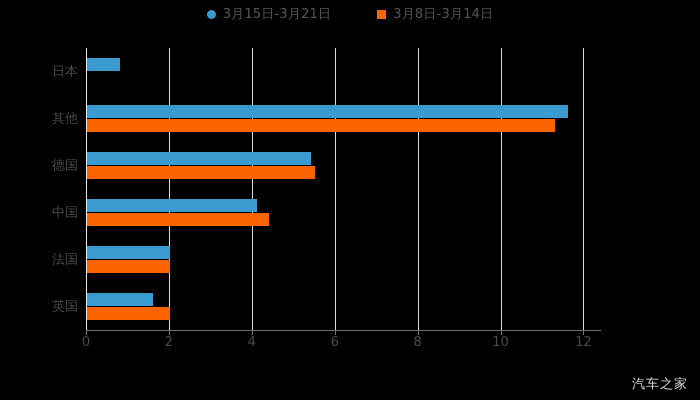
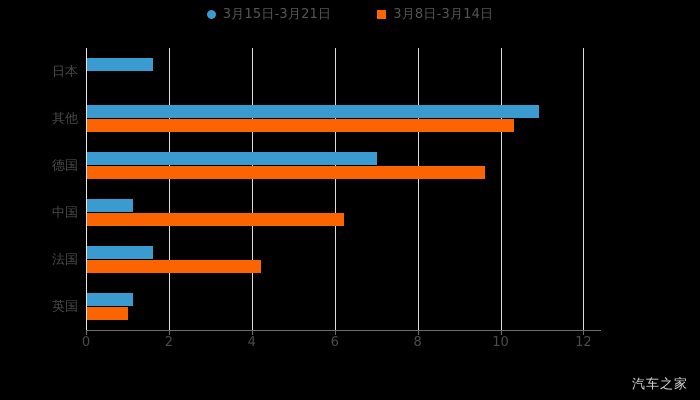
3月15日-3月21日/日本: 0.8 -> 1.6
3月15日-3月21日/其他: 11.6 -> 10.9
3月8日-3月14日/其他: 11.3 -> 10.3
3月15日-3月21日/德国: 5.4 -> 7.0
3月8日-3月14日/德国: 5.5 -> 9.6
3月15日-3月21日/中国: 4.1 -> 1.1
3月8日-3月14日/中国: 4.4 -> 6.2
3月15日-3月21日/法国: 2.0 -> 1.6
3月8日-3月14日/法国: 2.0 -> 4.2
3月15日-3月21日/英国: 1.6 -> 1.1
3月8日-3月14日/英国: 2.0 -> 1.0
